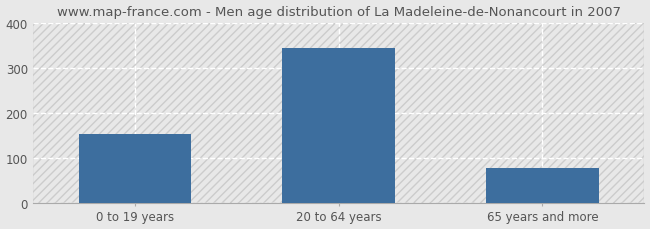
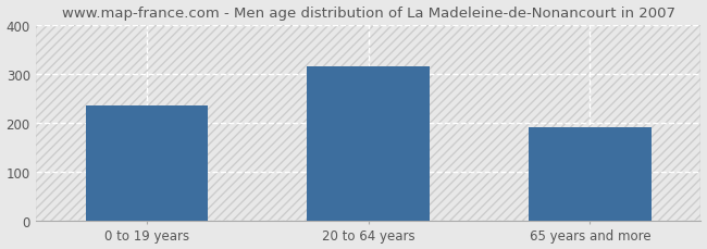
0 to 19 years: 153 -> 235
20 to 64 years: 345 -> 315
65 years and more: 78 -> 190
